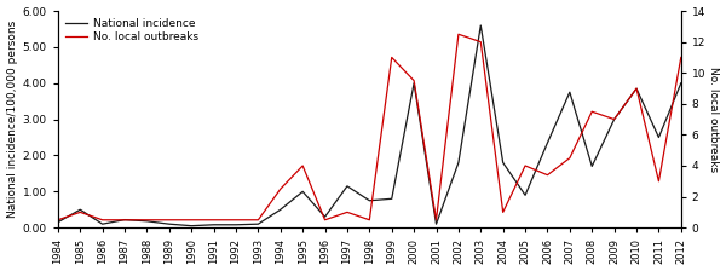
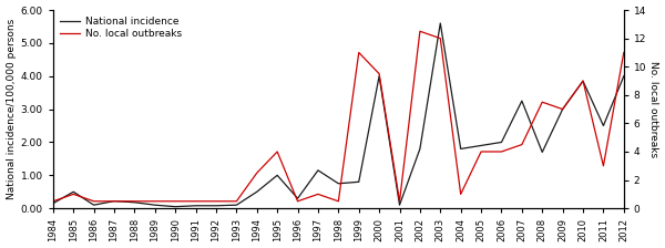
National incidence/2005: 0.90 -> 1.90
National incidence/2006: 2.35 -> 2.00
No. local outbreaks/2006: 3.4 -> 4.0
National incidence/2007: 3.75 -> 3.25
